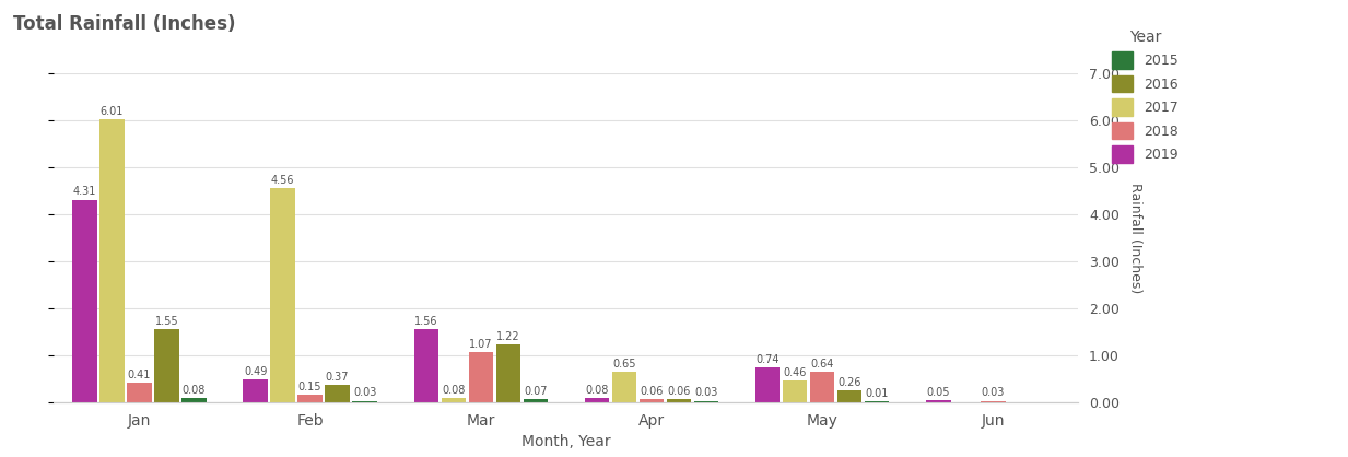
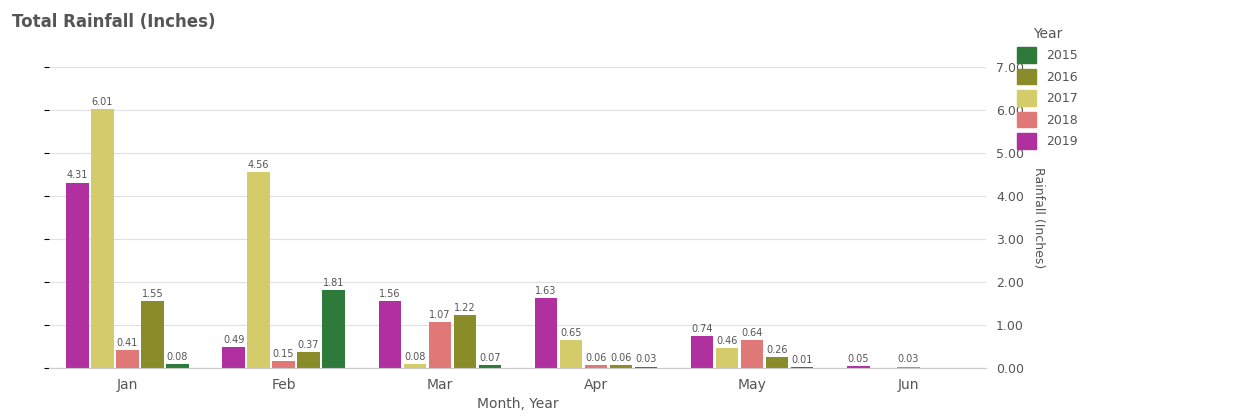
2015/Feb: 0.03 -> 1.81
2019/Apr: 0.08 -> 1.63
